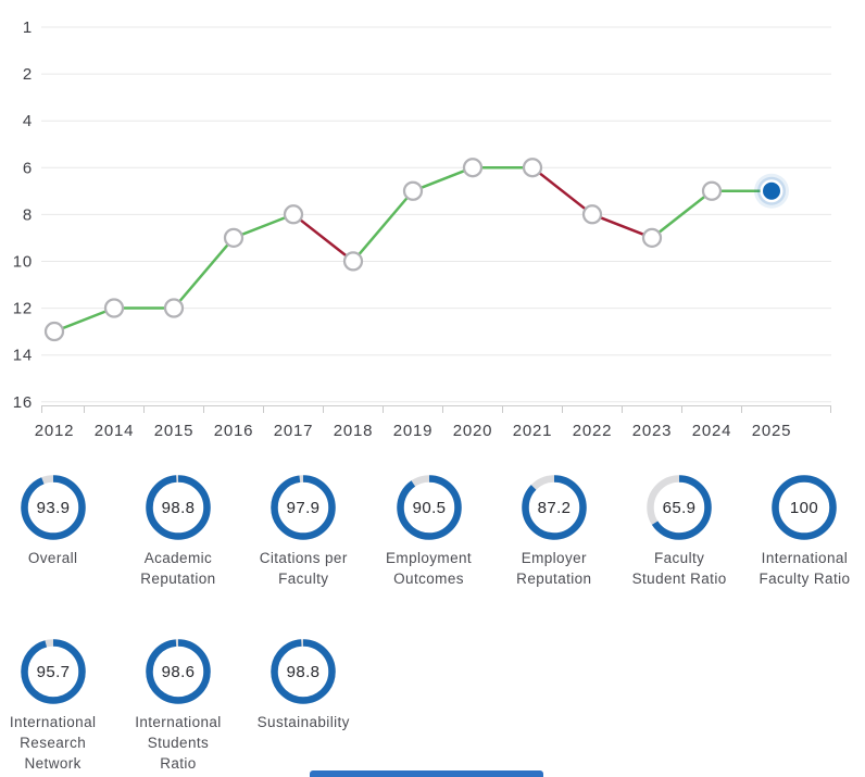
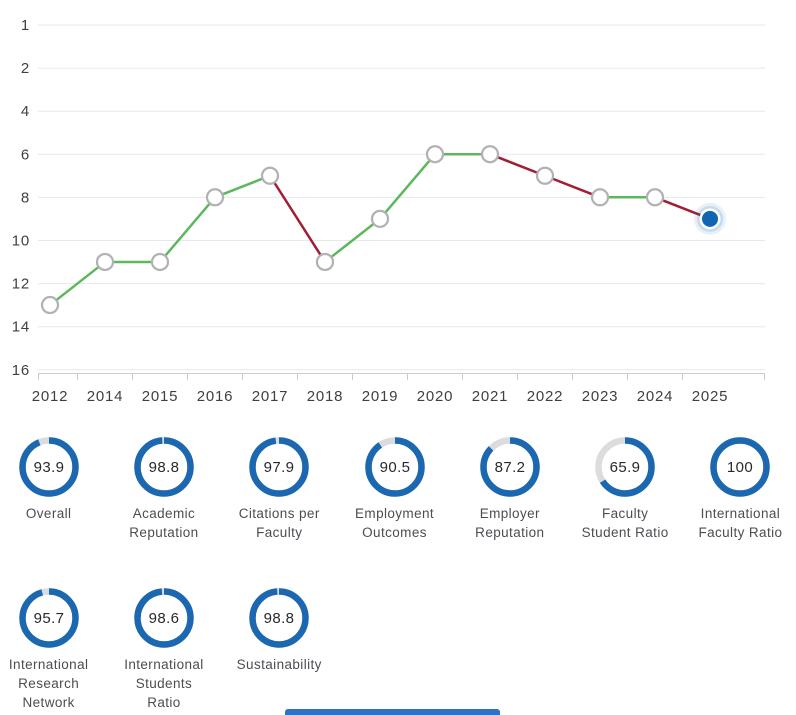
2014: 12 -> 11
2015: 12 -> 11
2016: 9 -> 8
2017: 8 -> 7
2018: 10 -> 11
2019: 7 -> 9
2022: 8 -> 7
2023: 9 -> 8
2024: 7 -> 8
2025: 7 -> 9
